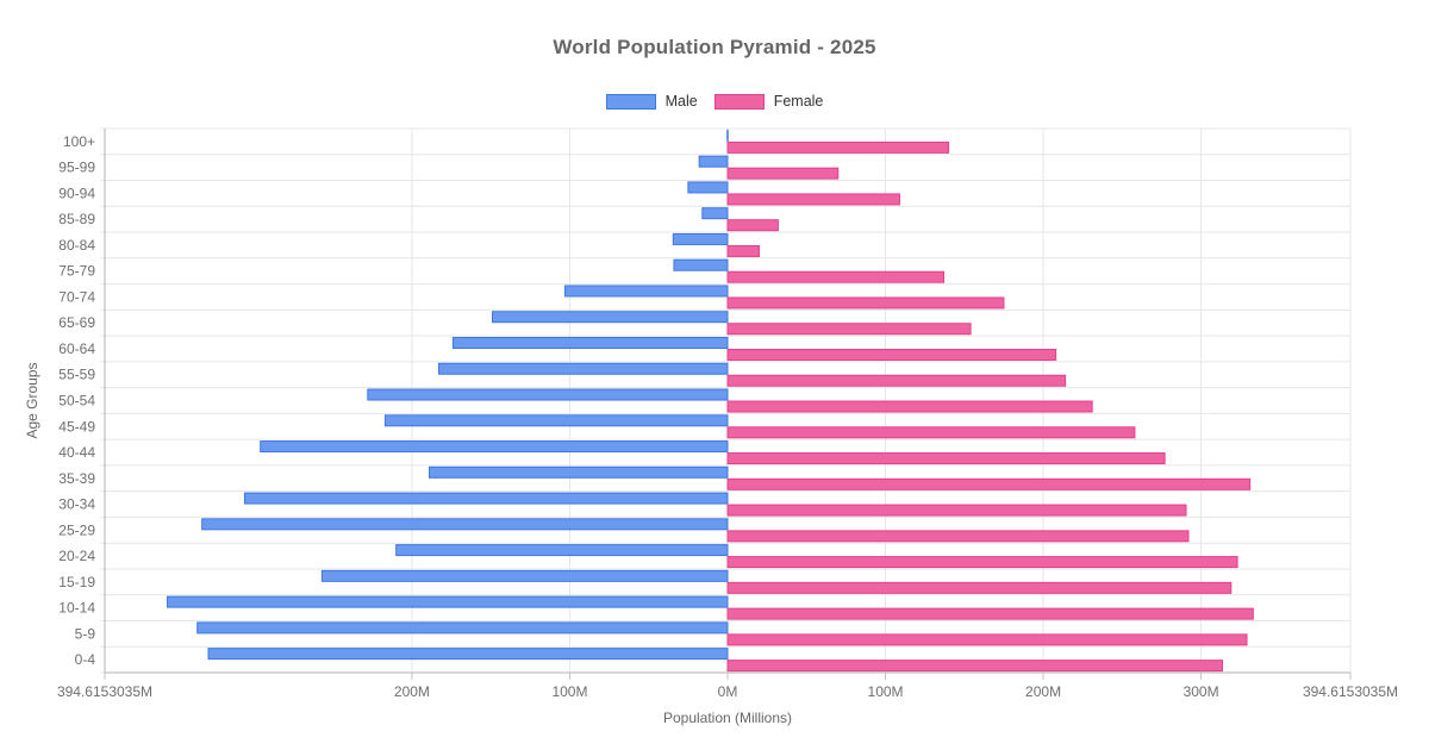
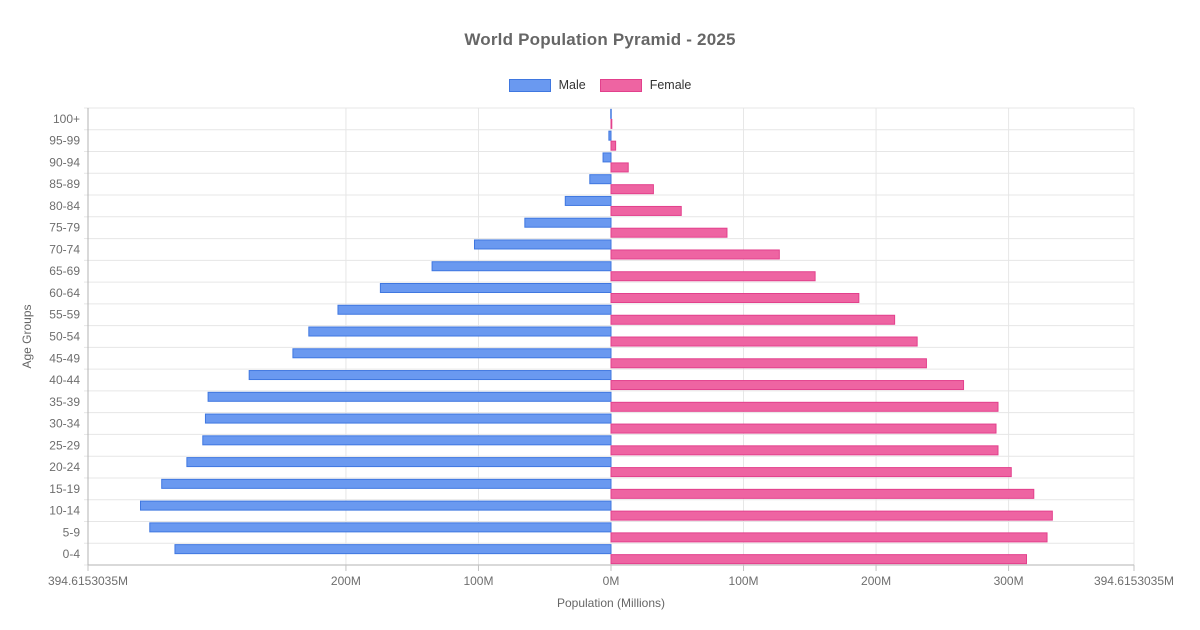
Female/100+: 140M -> 1M
Male/95-99: 18M -> 2M
Female/95-99: 70M -> 4M
Male/90-94: 25M -> 6M
Female/90-94: 109M -> 13M
Female/80-84: 20M -> 53M
Male/75-79: 34M -> 65M
Female/75-79: 137M -> 88M
Female/70-74: 175M -> 127M
Male/65-69: 149M -> 135M
Female/60-64: 208M -> 187M
Male/55-59: 183M -> 206M
Male/45-49: 217M -> 240M
Female/45-49: 258M -> 238M
Male/40-44: 296M -> 273M
Female/40-44: 277M -> 266M
Male/35-39: 189M -> 304M
Female/35-39: 331M -> 292M
Male/25-29: 333M -> 308M
Male/20-24: 210M -> 320M
Female/20-24: 323M -> 302M
Male/15-19: 257M -> 339M
Male/5-9: 336M -> 348M
